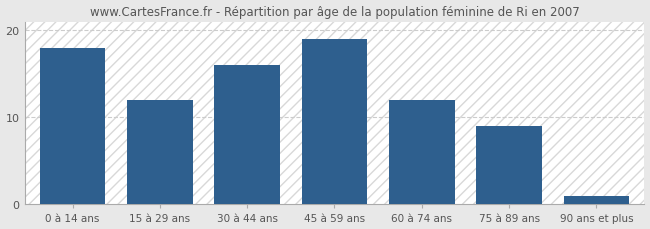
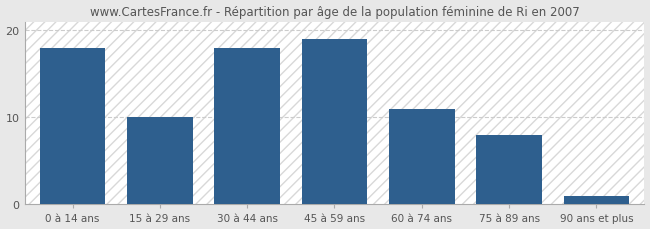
15 à 29 ans: 12 -> 10
30 à 44 ans: 16 -> 18
60 à 74 ans: 12 -> 11
75 à 89 ans: 9 -> 8
